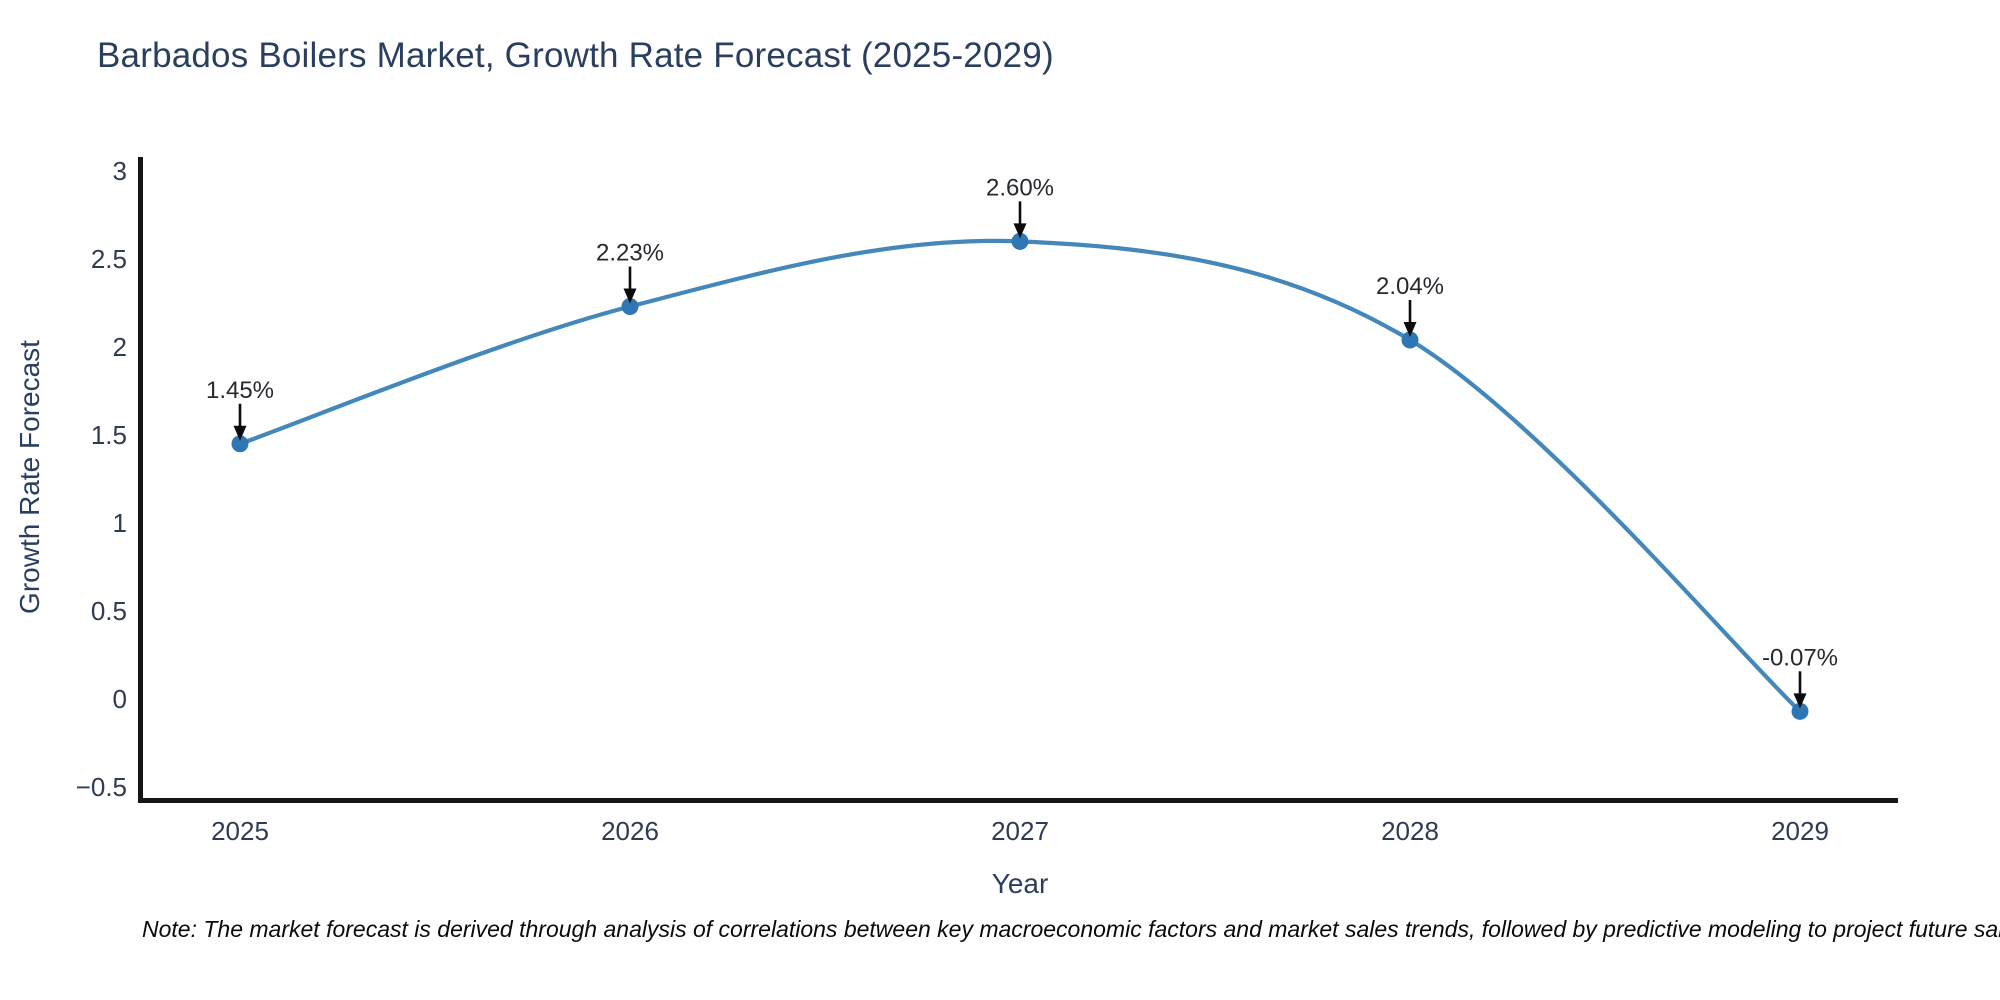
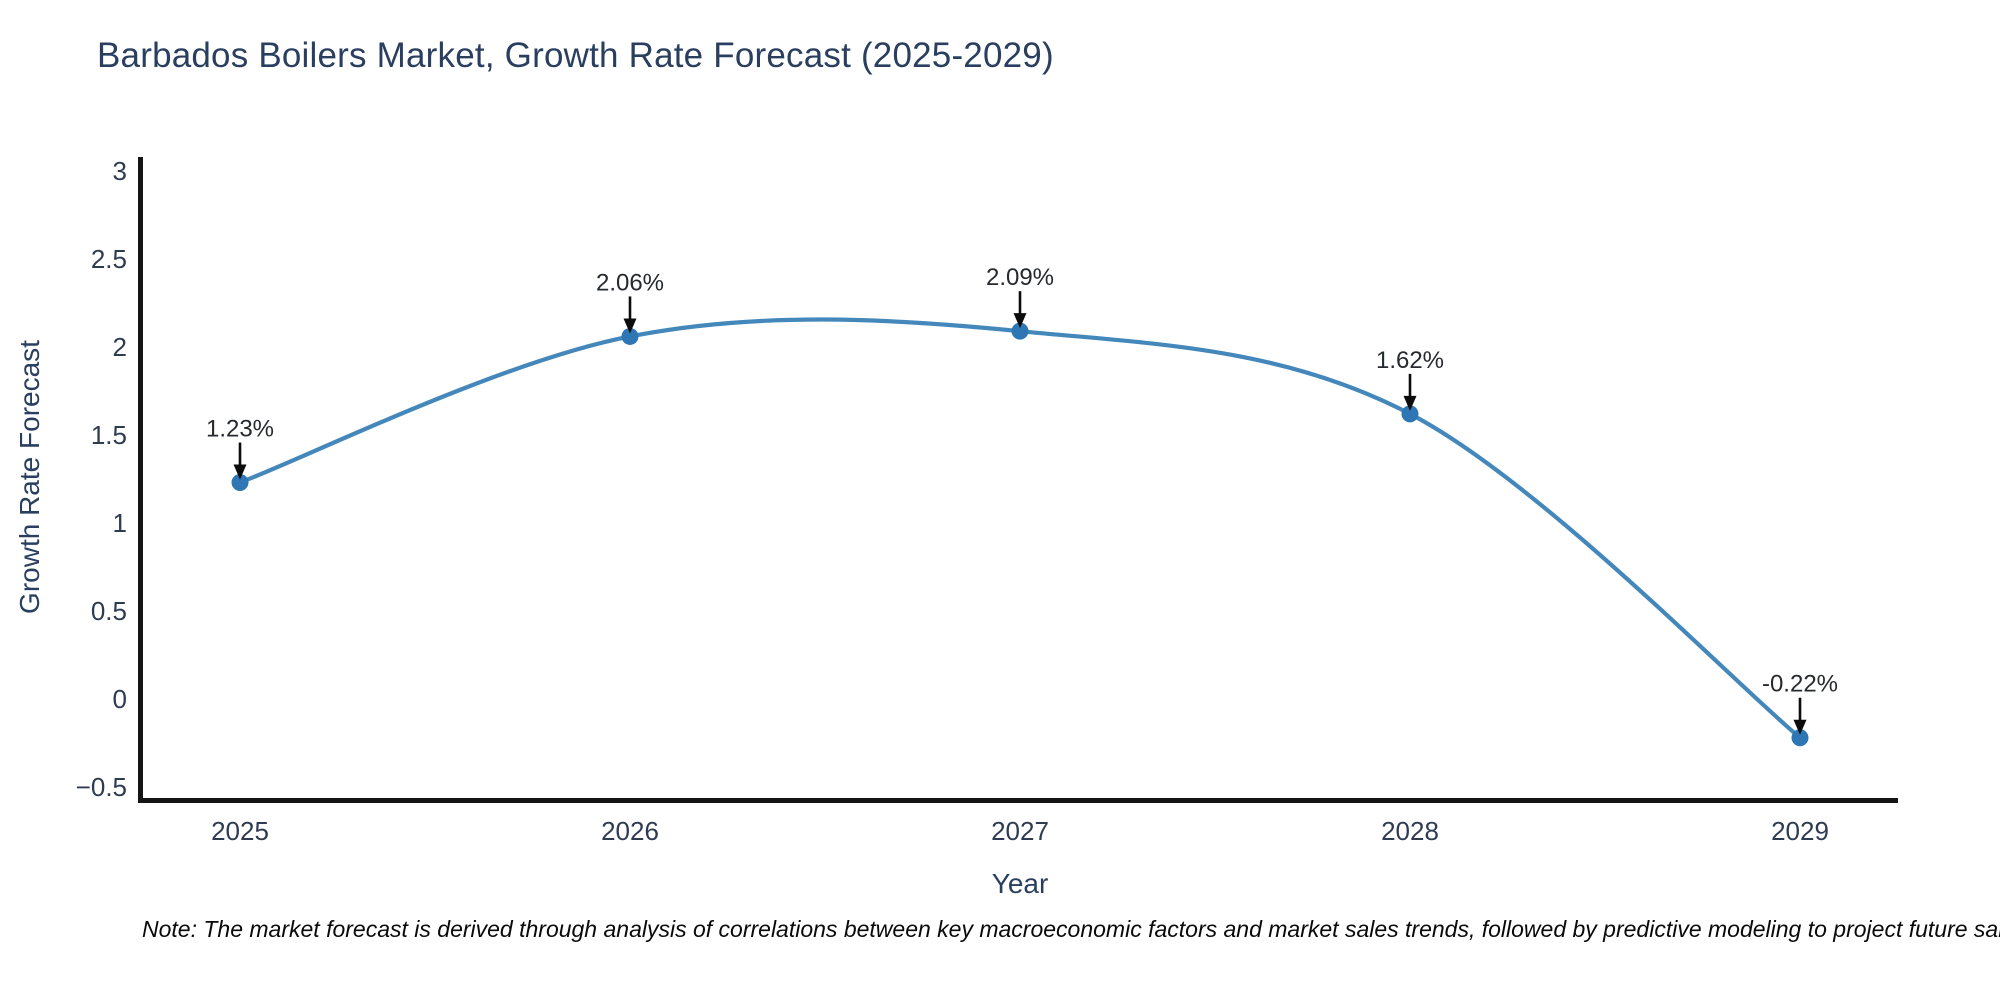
2025: 1.45% -> 1.23%
2026: 2.23% -> 2.06%
2027: 2.60% -> 2.09%
2028: 2.04% -> 1.62%
2029: -0.07% -> -0.22%
